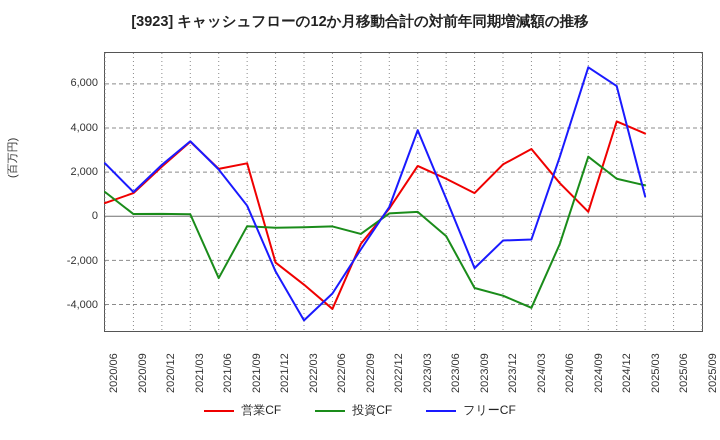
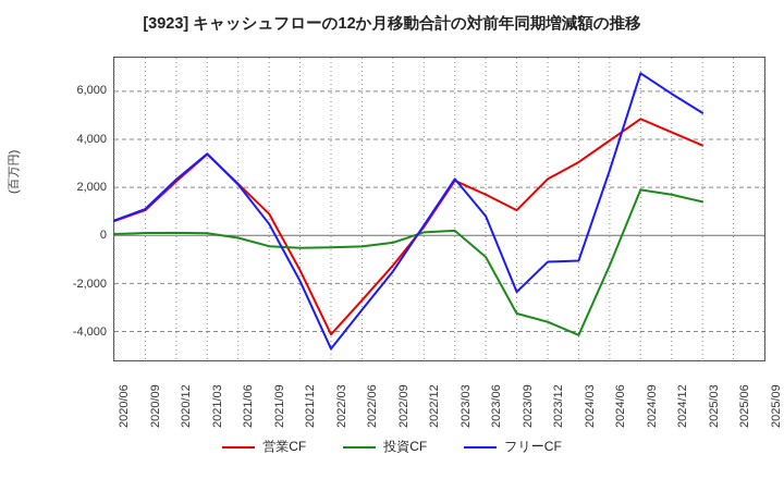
投資CF/2020/06: 1100 -> 100
フリーCF/2020/06: 2400 -> 600
投資CF/2021/06: -2800 -> -100
営業CF/2021/09: 2400 -> 900
営業CF/2021/12: -2100 -> -1400
フリーCF/2021/12: -2500 -> -1900
営業CF/2022/03: -3100 -> -4100
営業CF/2022/06: -4200 -> -2700
フリーCF/2022/06: -3500 -> -3100
投資CF/2022/09: -800 -> -300
フリーCF/2023/03: 3900 -> 2400
営業CF/2024/06: 1500 -> 4000
営業CF/2024/09: 200 -> 4800
投資CF/2024/09: 2700 -> 1900
フリーCF/2025/03: 900 -> 5100
